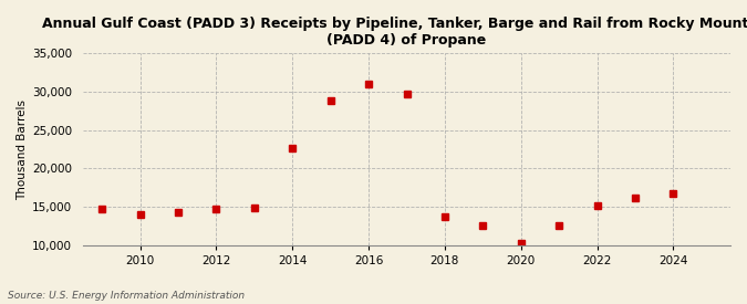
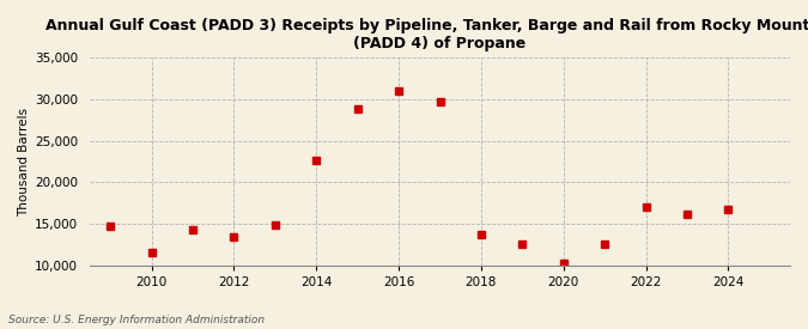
2010: 14,000 -> 11,600
2012: 14,700 -> 13,400
2022: 15,100 -> 17,000
